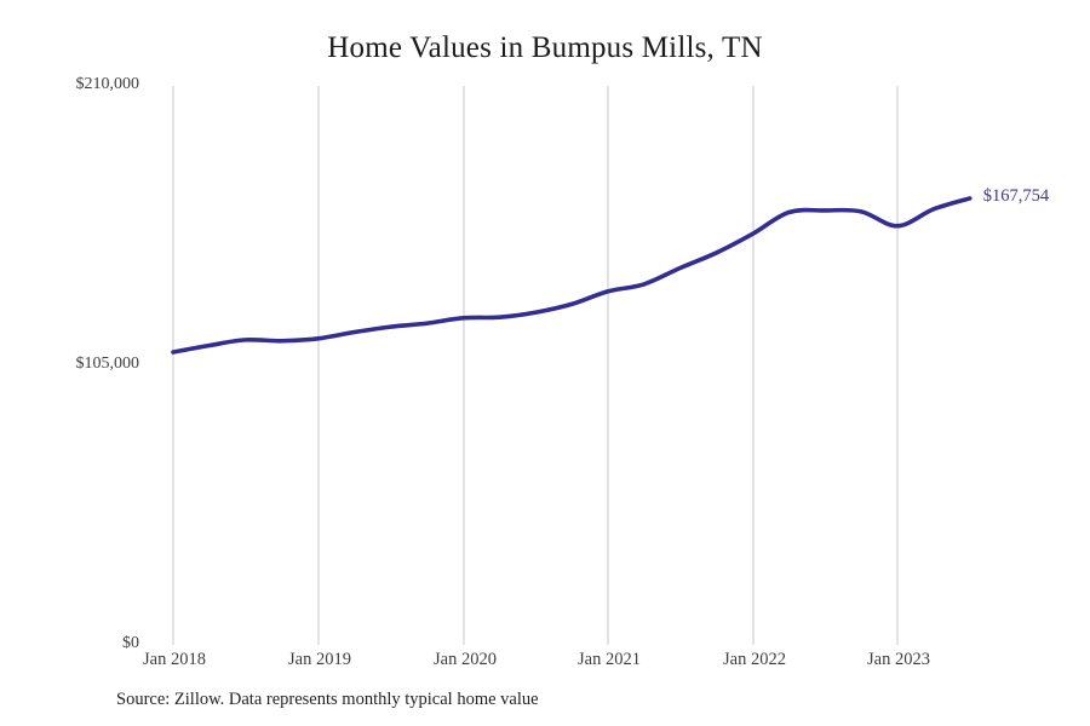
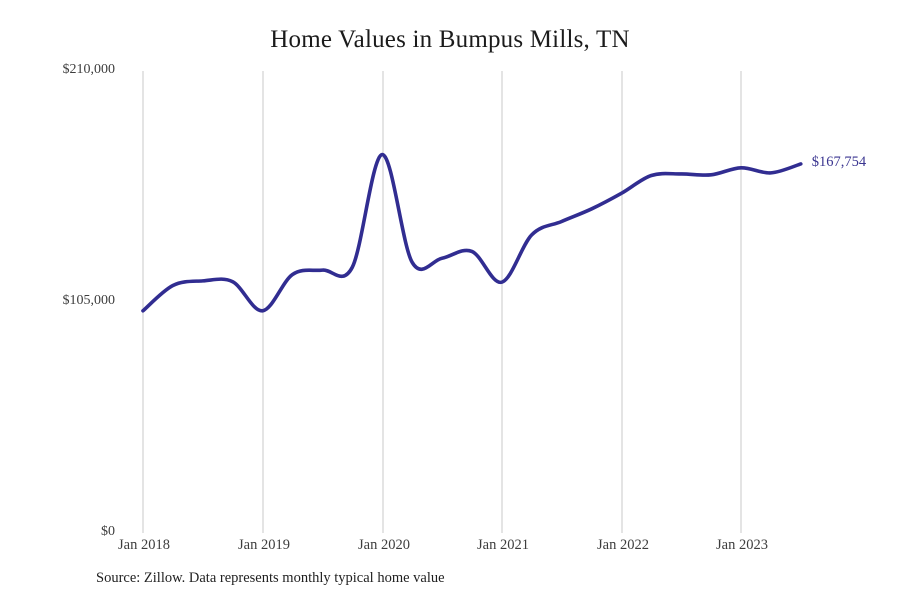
Jan 2018: $110000 -> $101000
Jan 2019: $115000 -> $101000
Jan 2020: $123000 -> $172000
Jan 2021: $133000 -> $114000
Jan 2023: $157000 -> $166000
